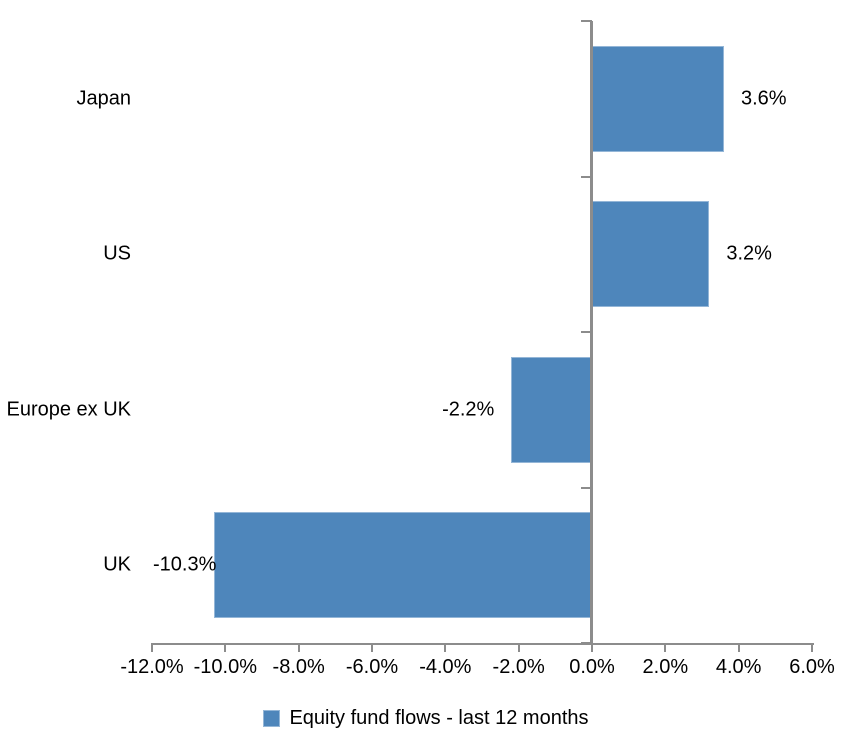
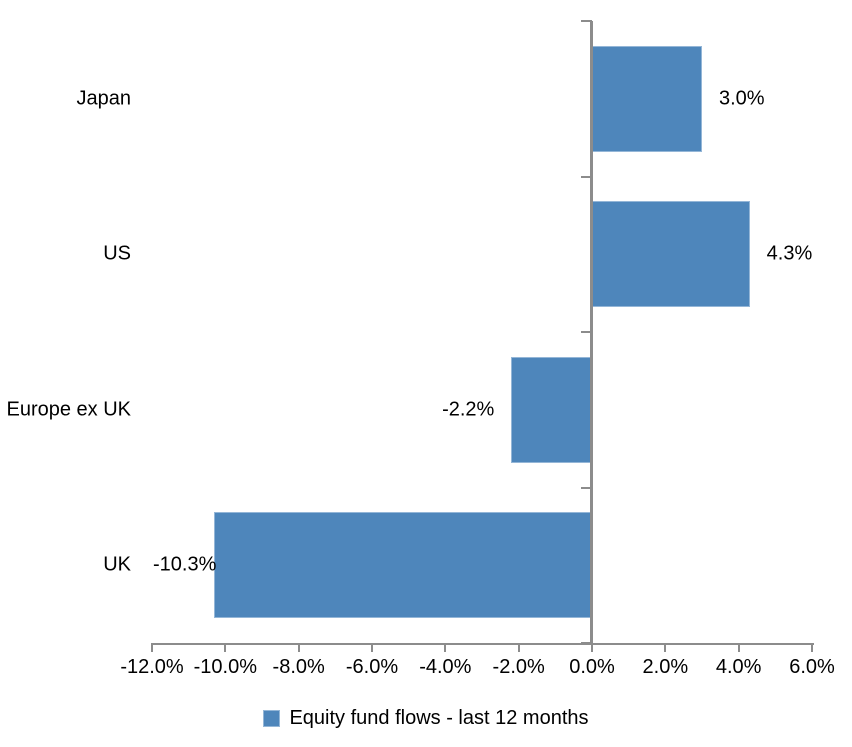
Japan: 3.6% -> 3.0%
US: 3.2% -> 4.3%
